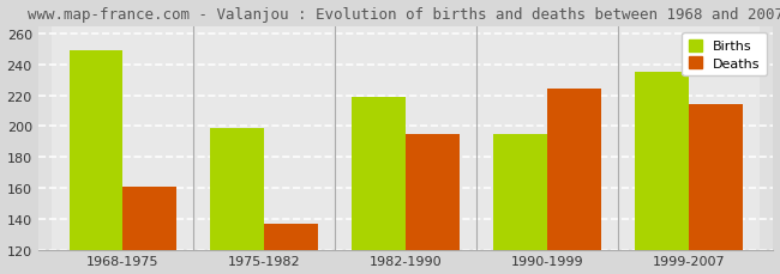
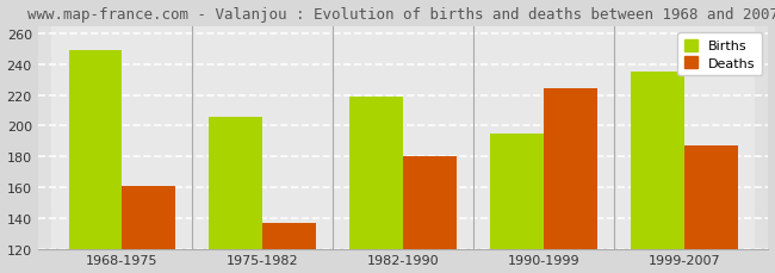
Births/1975-1982: 199 -> 206
Deaths/1982-1990: 195 -> 180
Deaths/1999-2007: 214 -> 187
